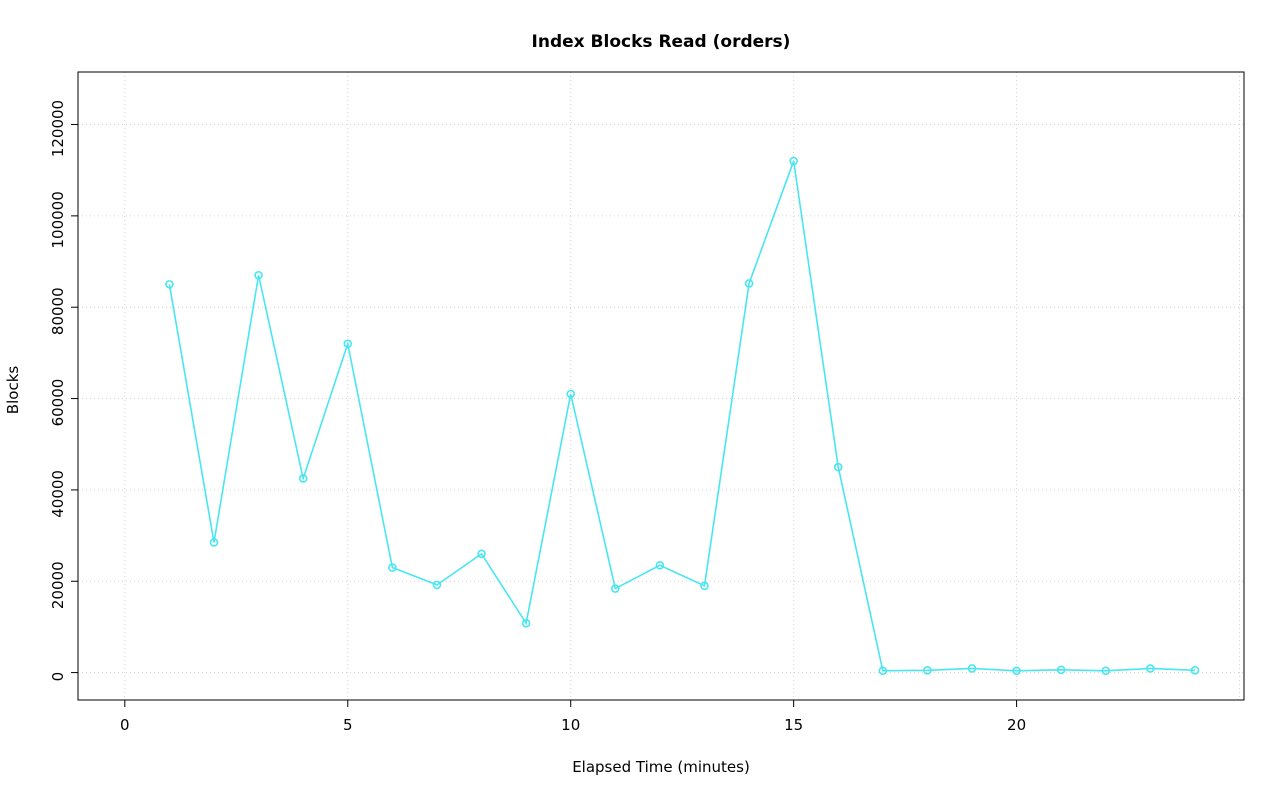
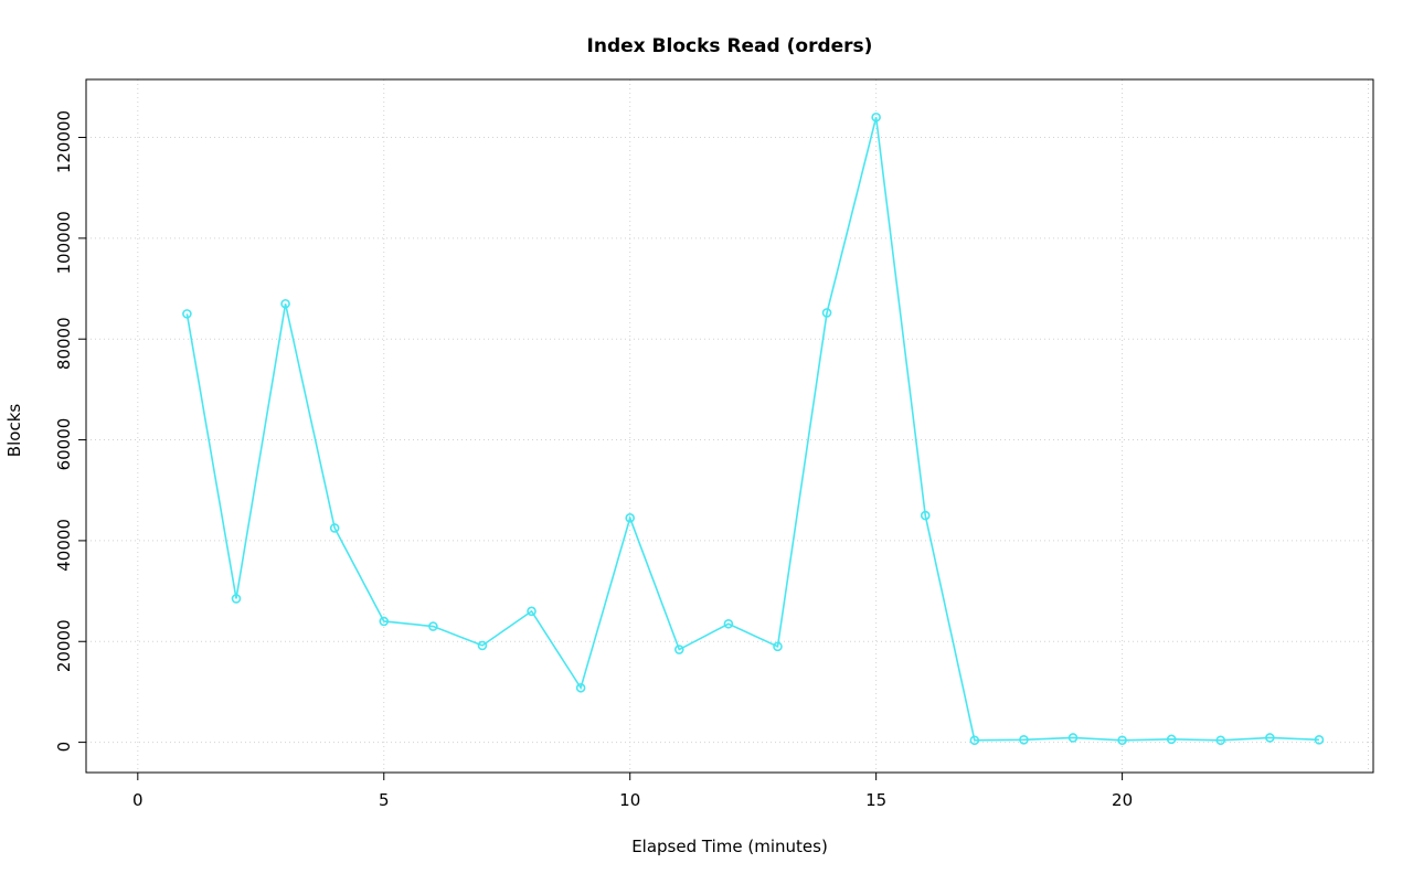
5: 72000 -> 24000
10: 61000 -> 44000
15: 112000 -> 124000
